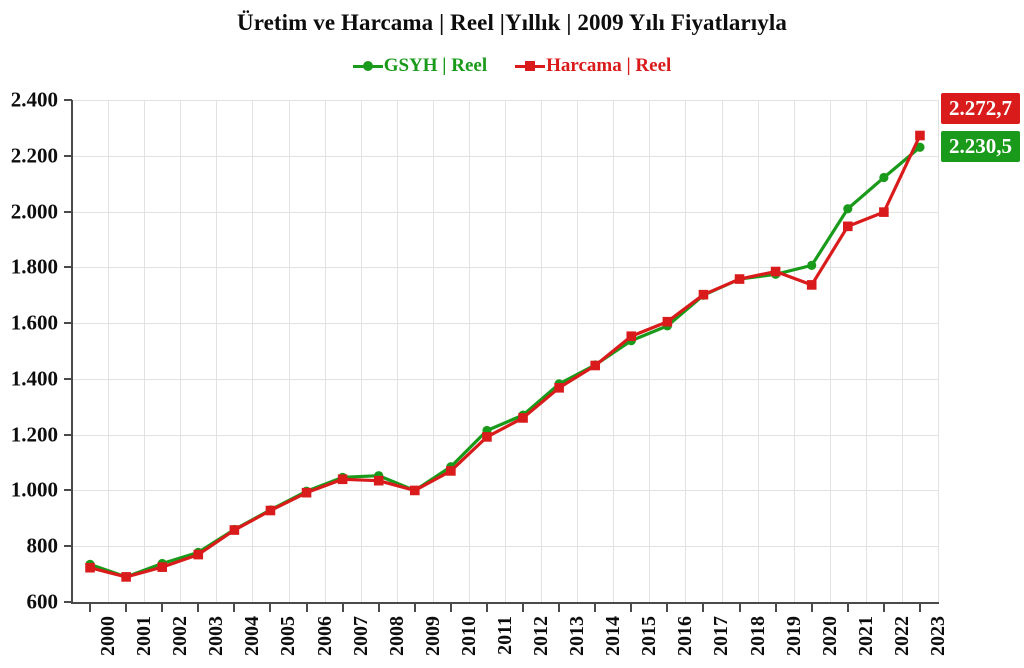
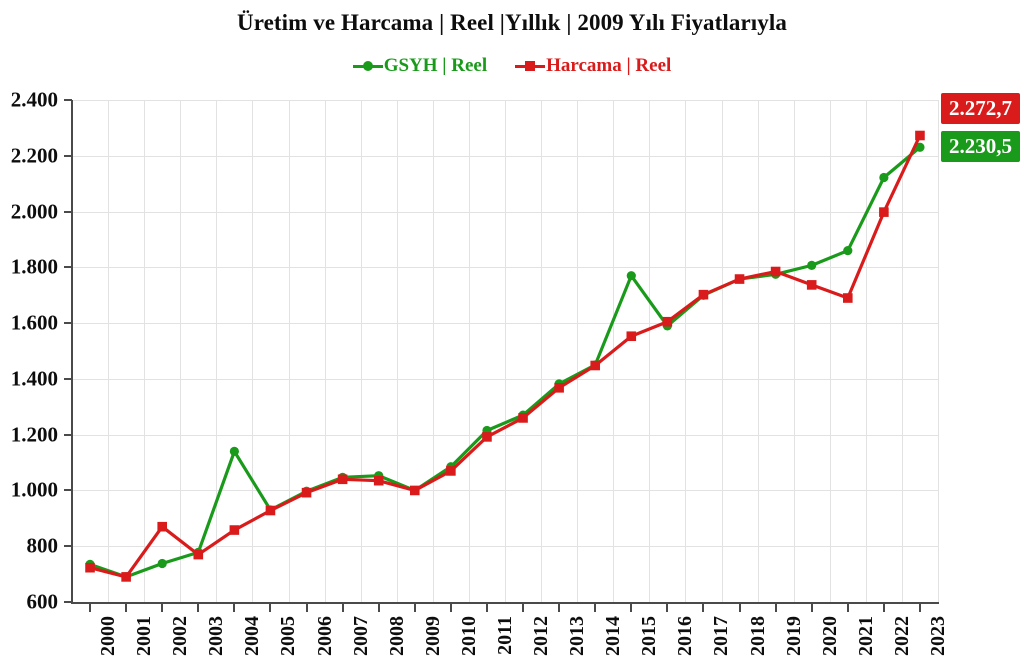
Harcama | Reel/2002: 720 -> 870
GSYH | Reel/2004: 860 -> 1140
GSYH | Reel/2015: 1540 -> 1770
GSYH | Reel/2021: 2010 -> 1860
Harcama | Reel/2021: 1950 -> 1690
